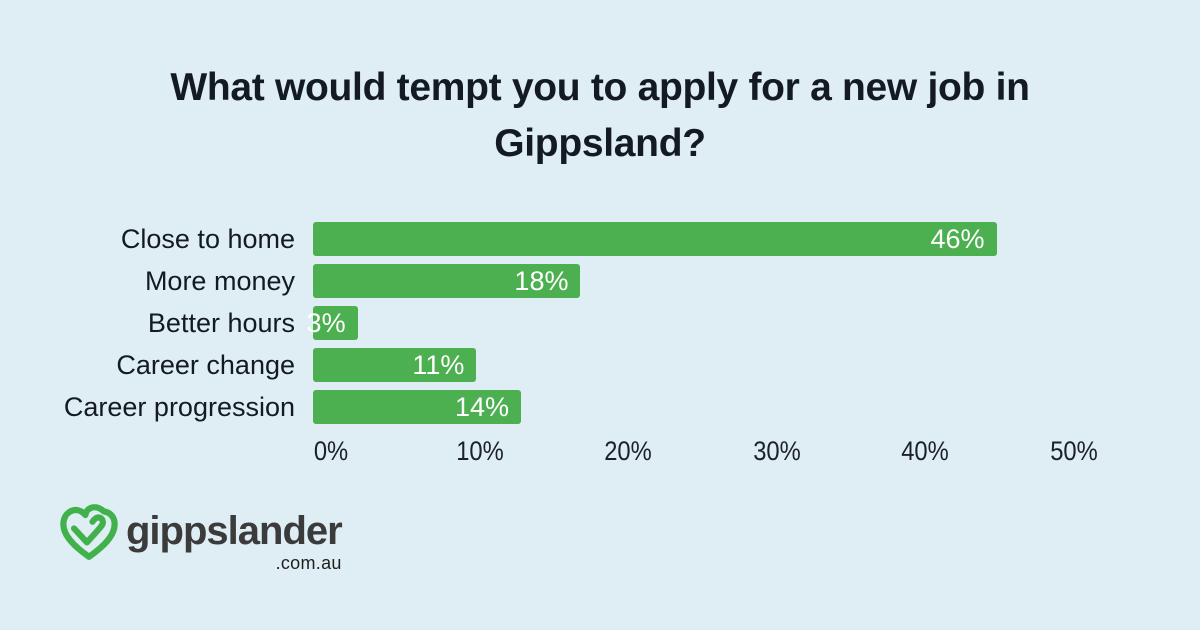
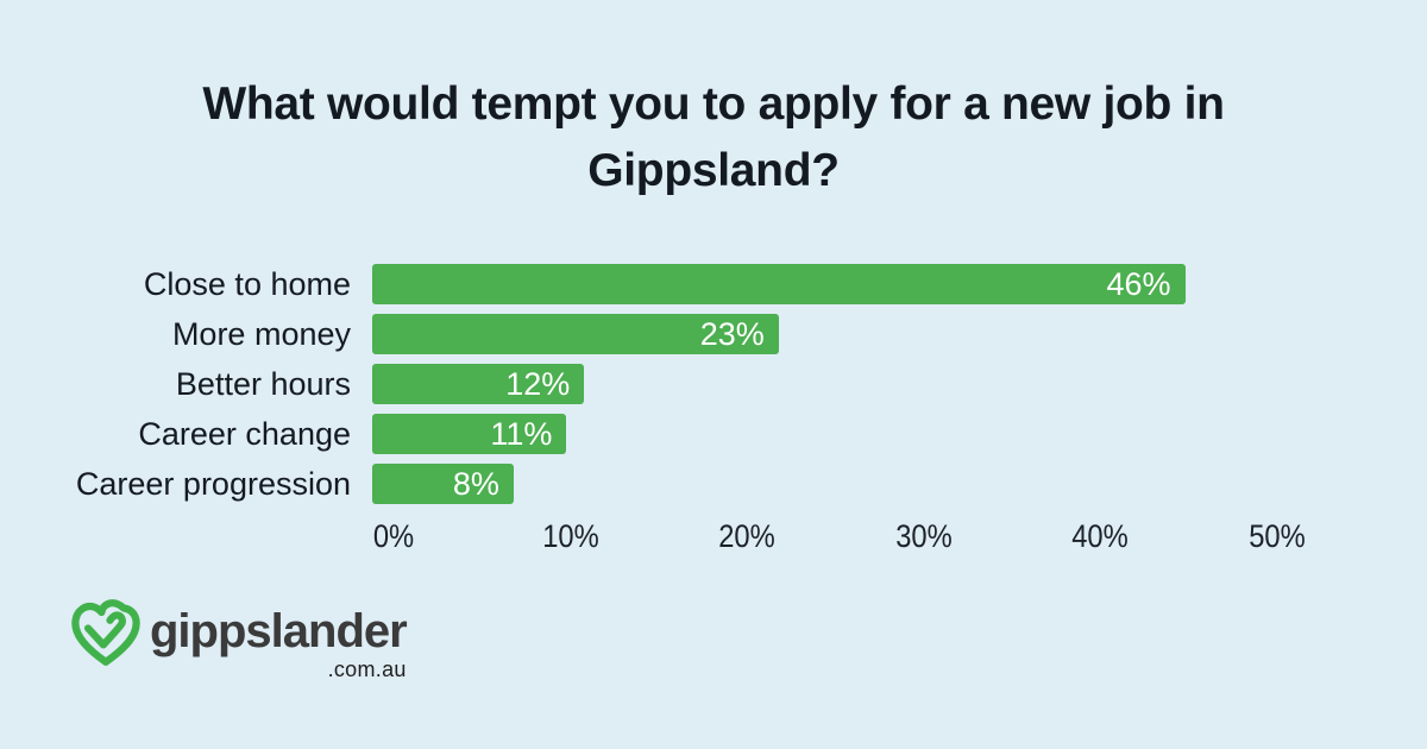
More money: 18% -> 23%
Better hours: 3% -> 12%
Career progression: 14% -> 8%
